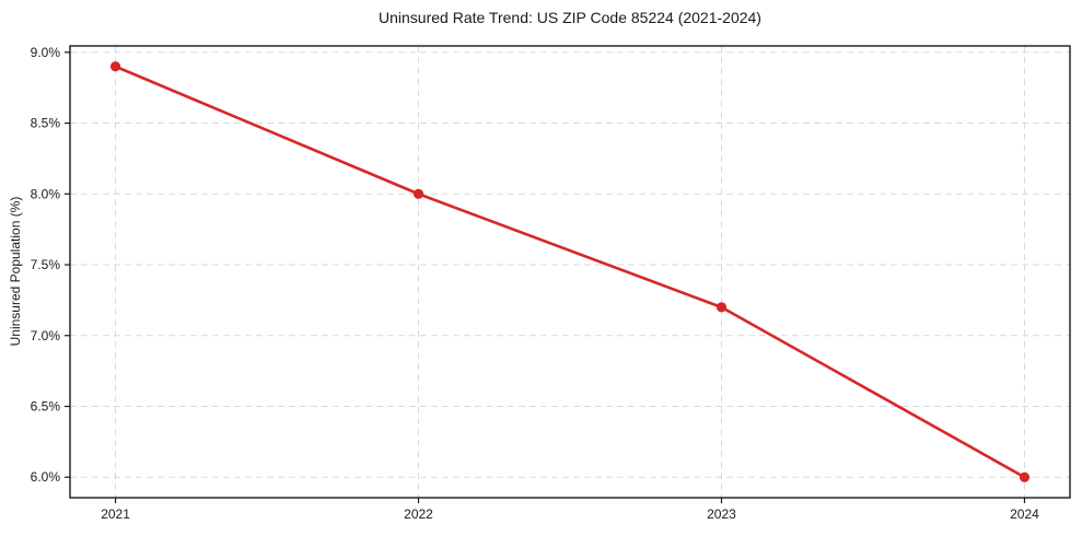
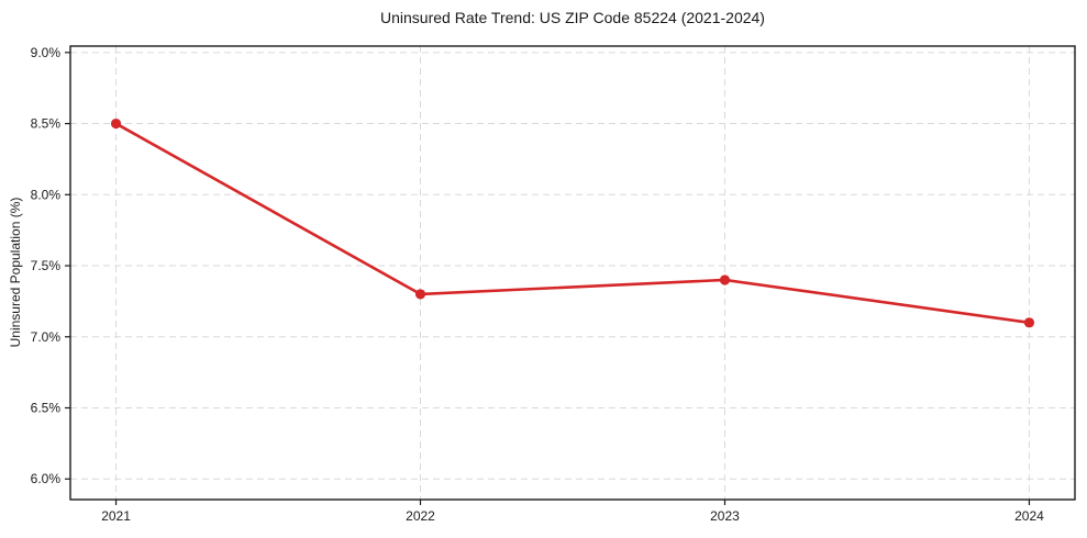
2021: 8.9% -> 8.5%
2022: 8.0% -> 7.3%
2023: 7.2% -> 7.4%
2024: 6.0% -> 7.1%
